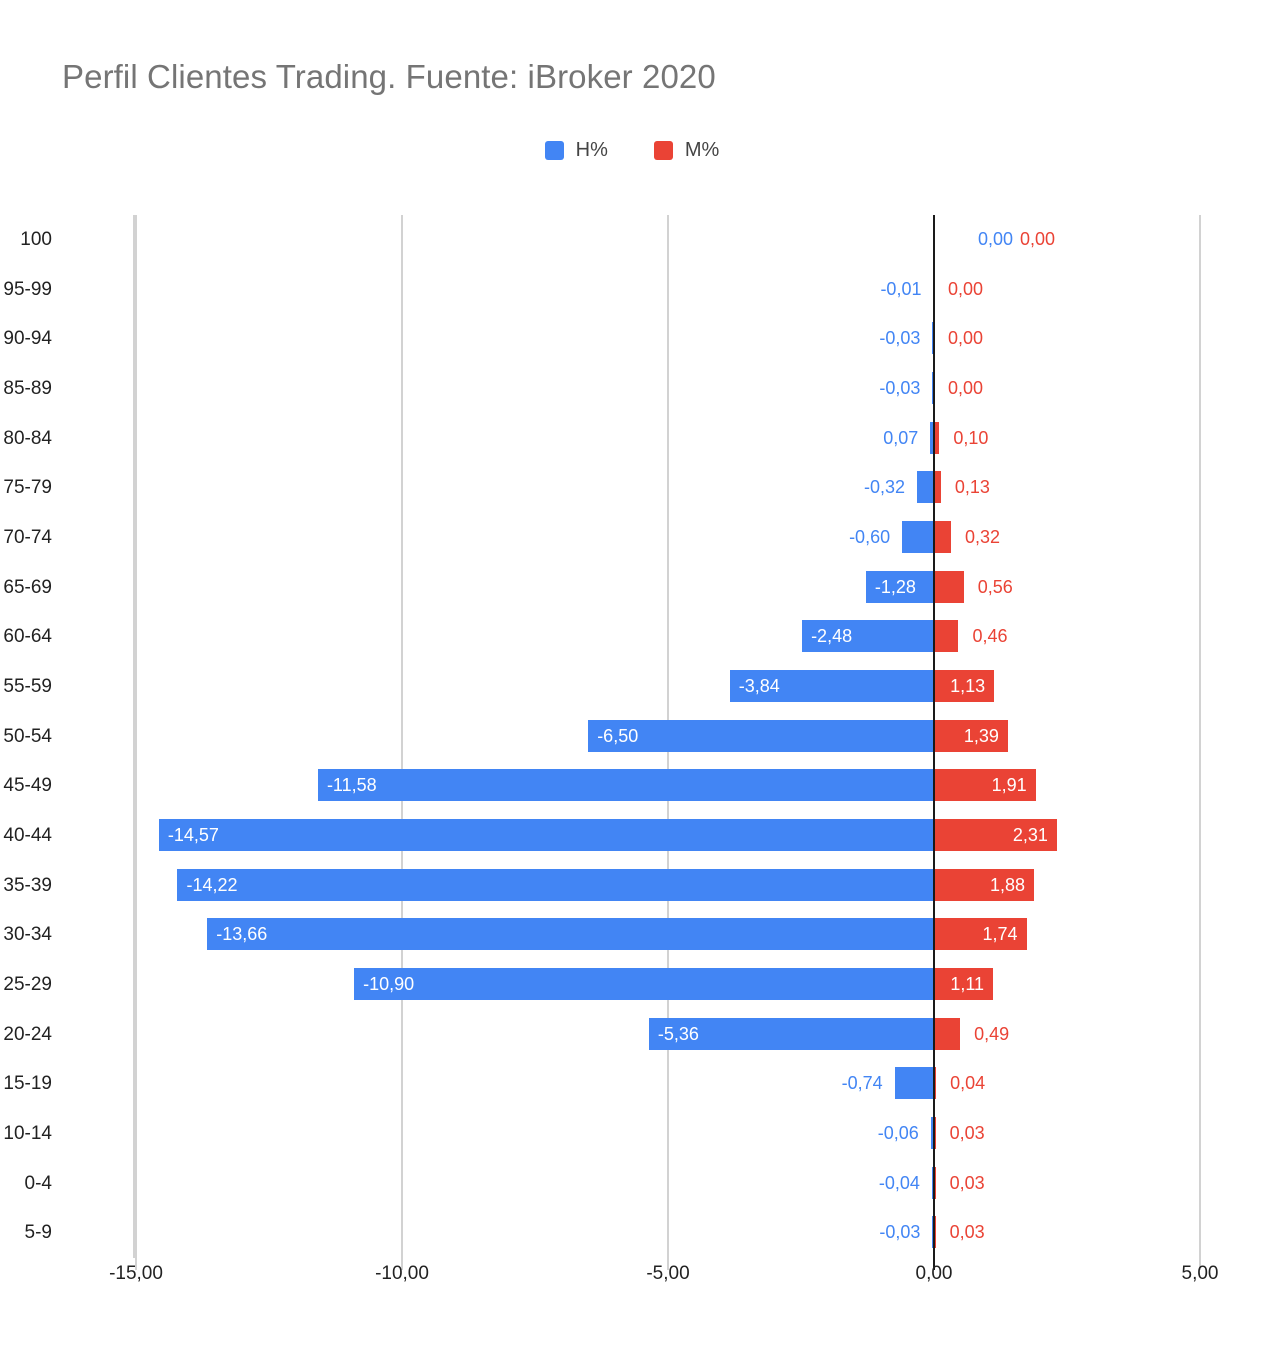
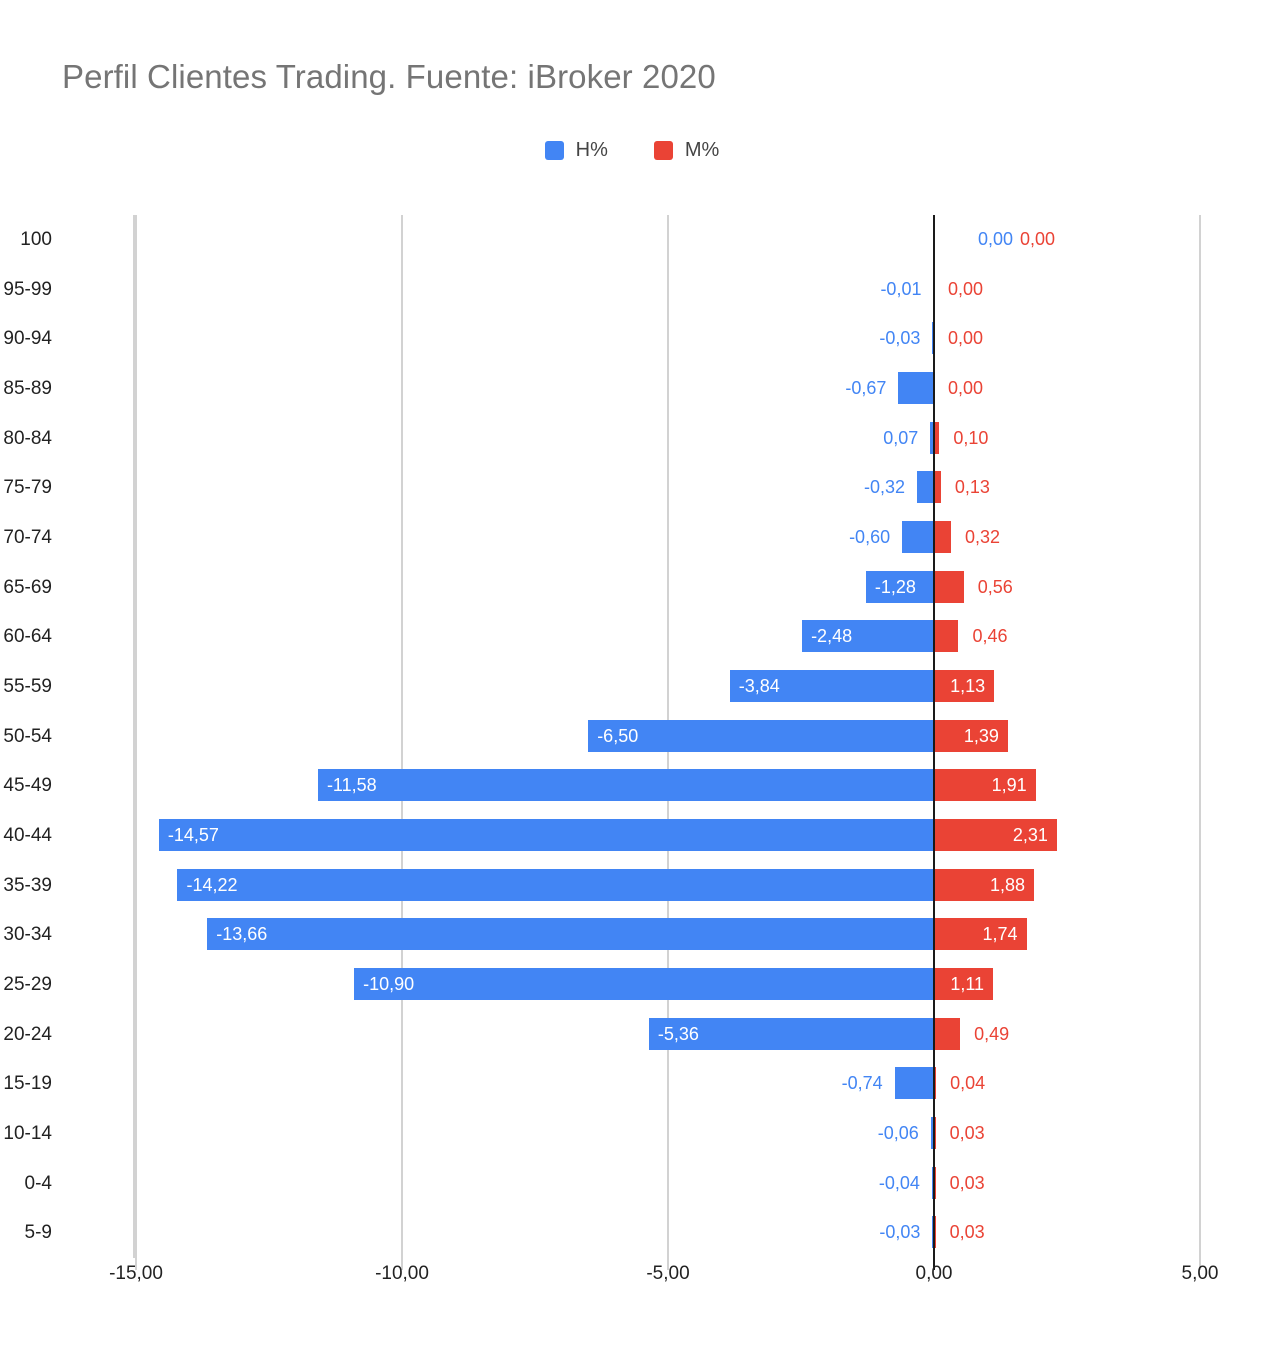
H%/85-89: -0,03 -> -0,67
